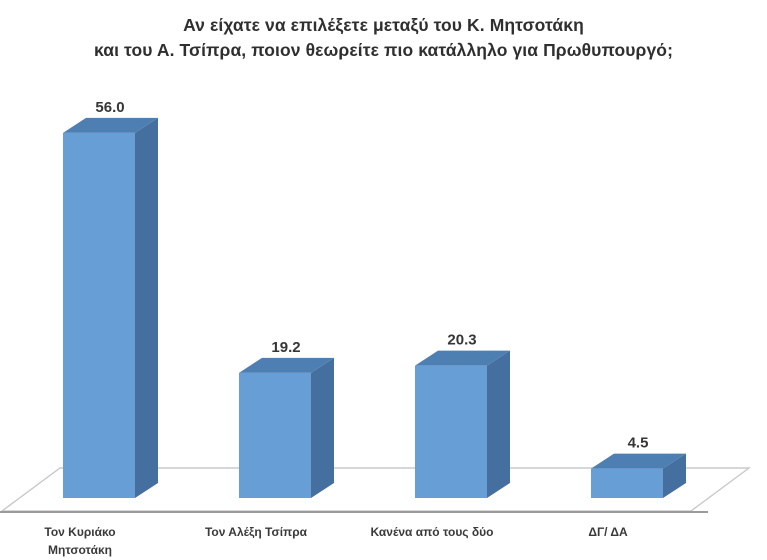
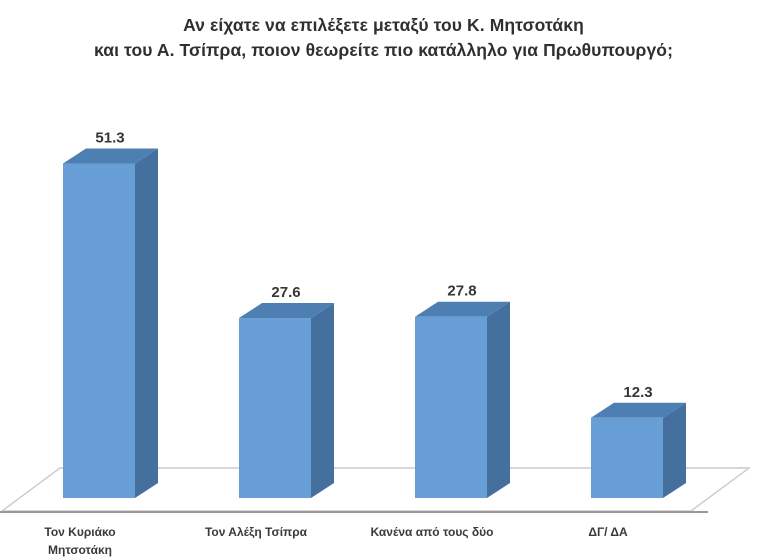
Τον Κυριάκο Μητσοτάκη: 56.0 -> 51.3
Τον Αλέξη Τσίπρα: 19.2 -> 27.6
Κανένα από τους δύο: 20.3 -> 27.8
ΔΓ/ ΔΑ: 4.5 -> 12.3
